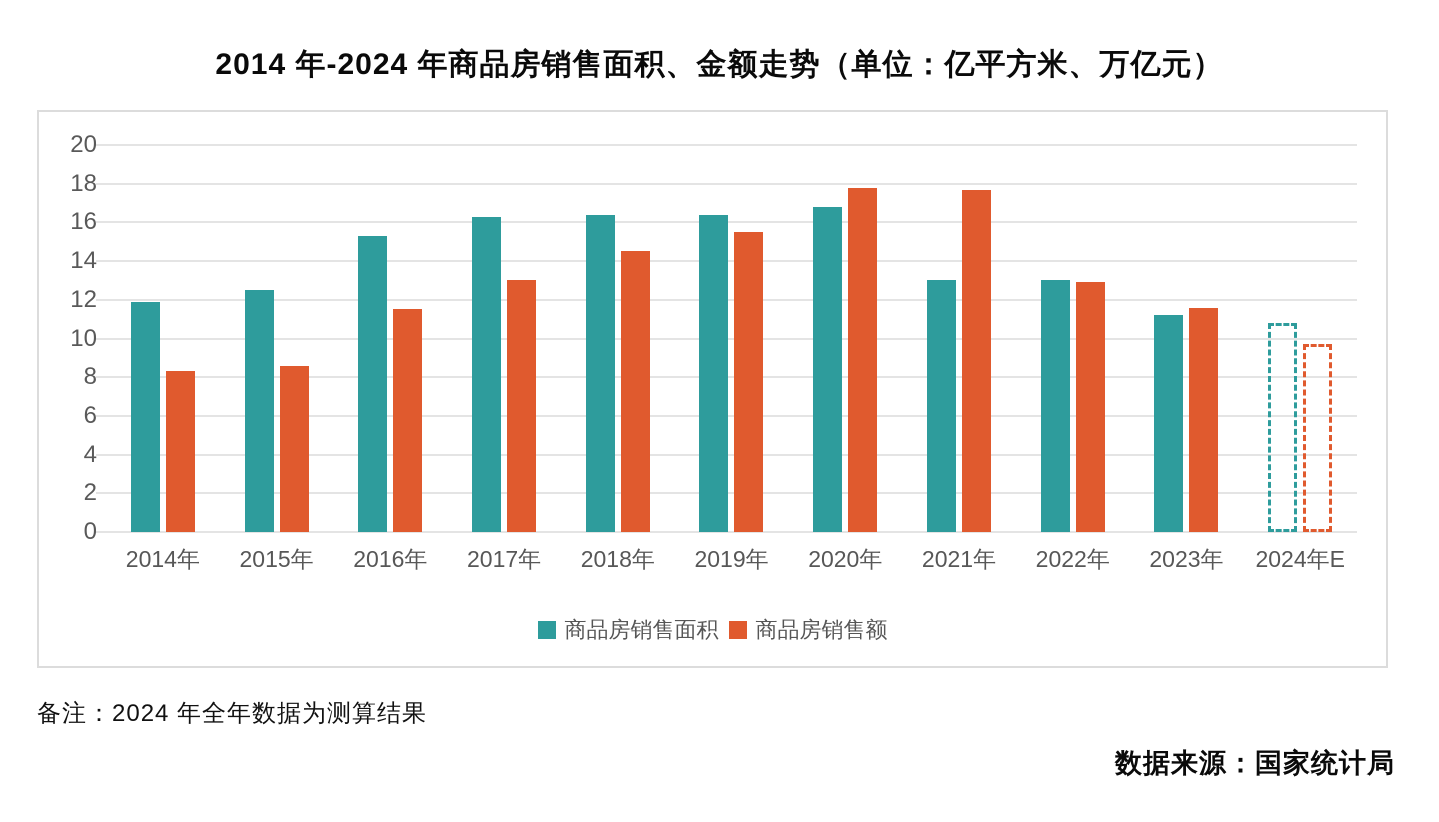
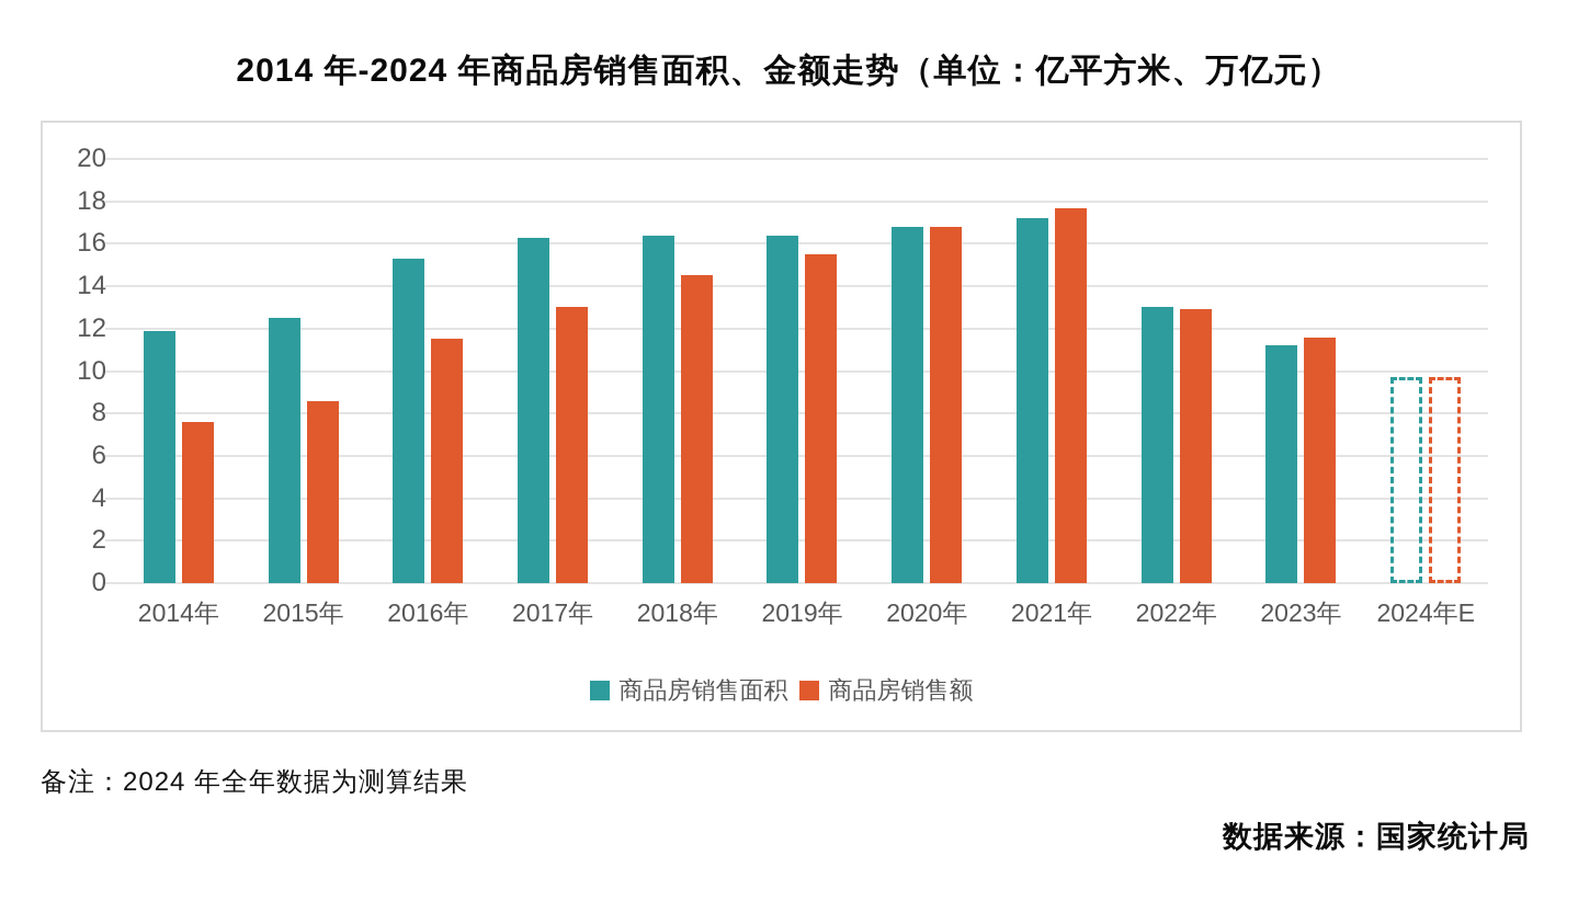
商品房销售额/2014年: 8.3 -> 7.6
商品房销售额/2020年: 17.8 -> 16.8
商品房销售面积/2021年: 13.0 -> 17.2
商品房销售面积/2024年E: 10.8 -> 9.7
